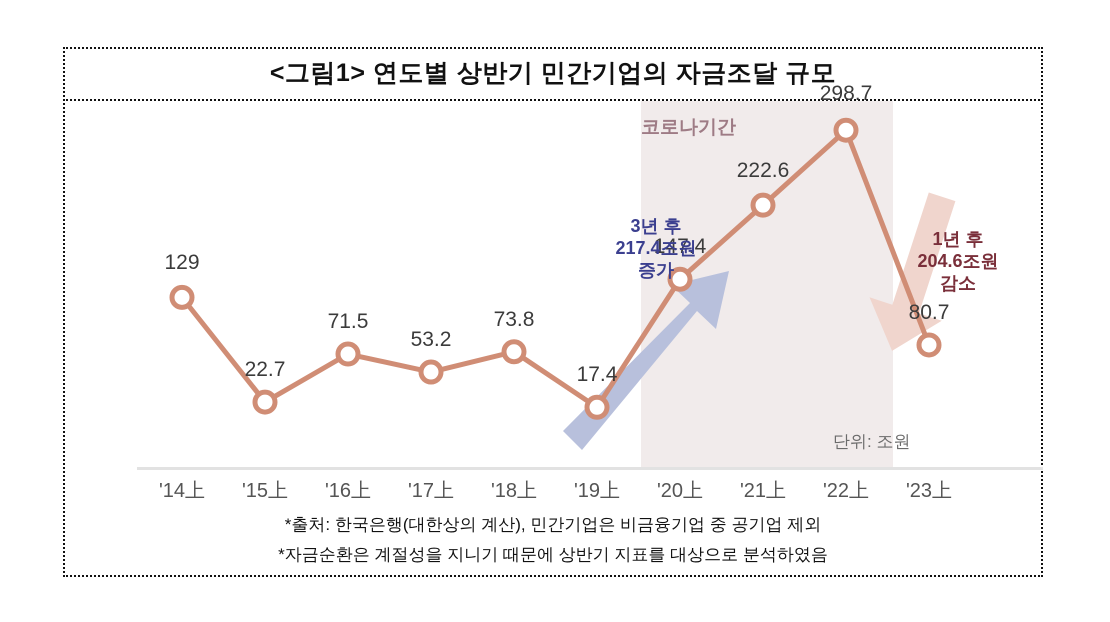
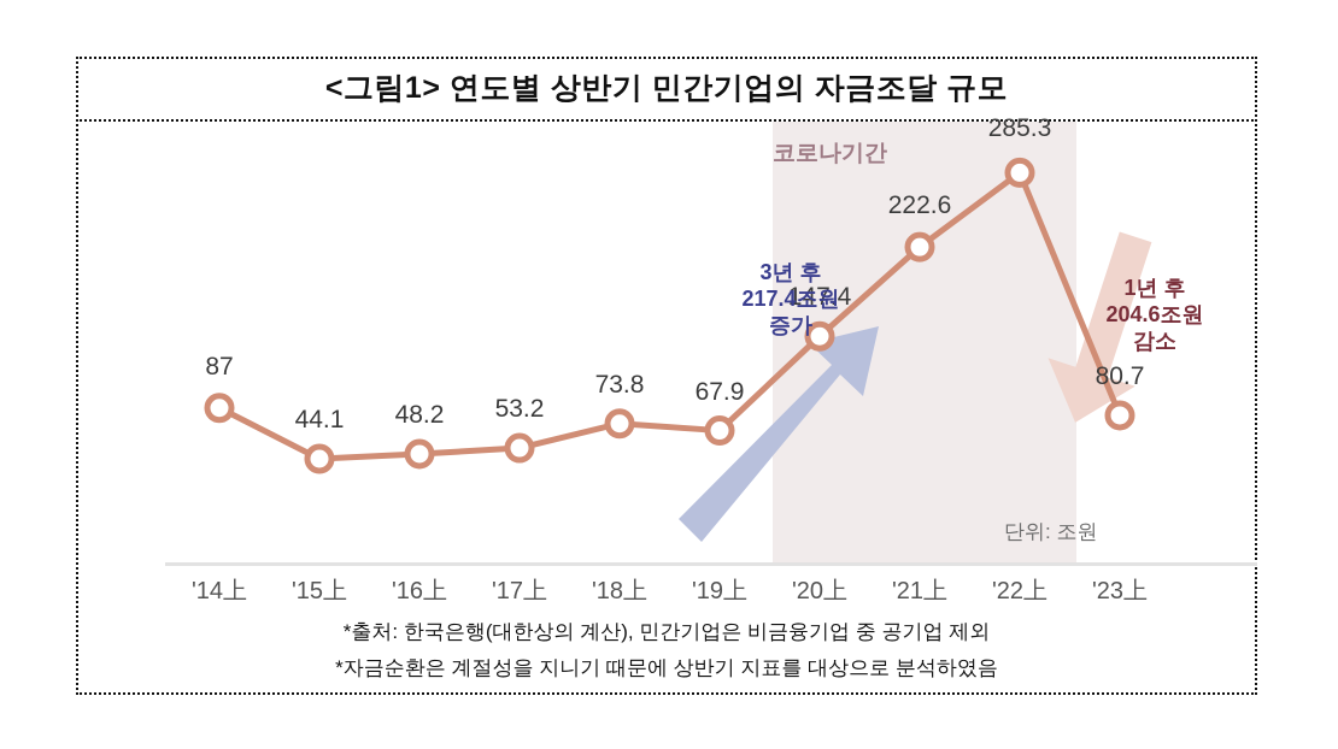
'14上: 129 -> 87
'15上: 22.7 -> 44.1
'16上: 71.5 -> 48.2
'19上: 17.4 -> 67.9
'22上: 298.7 -> 285.3
